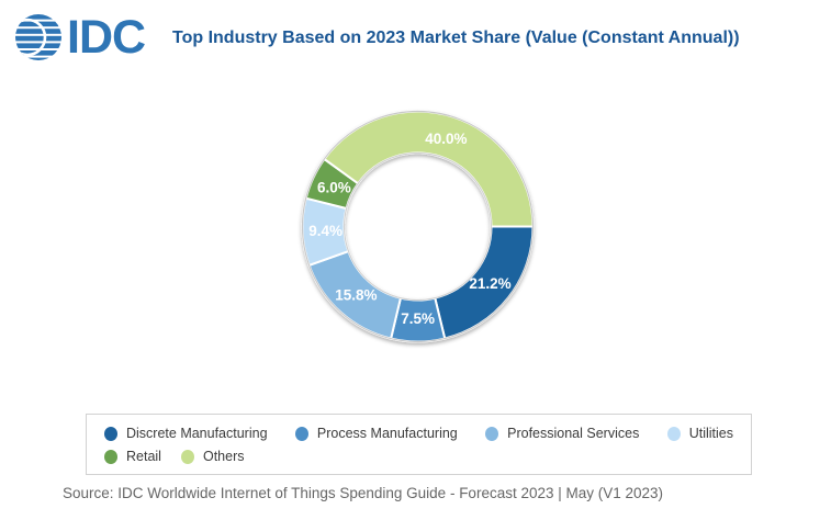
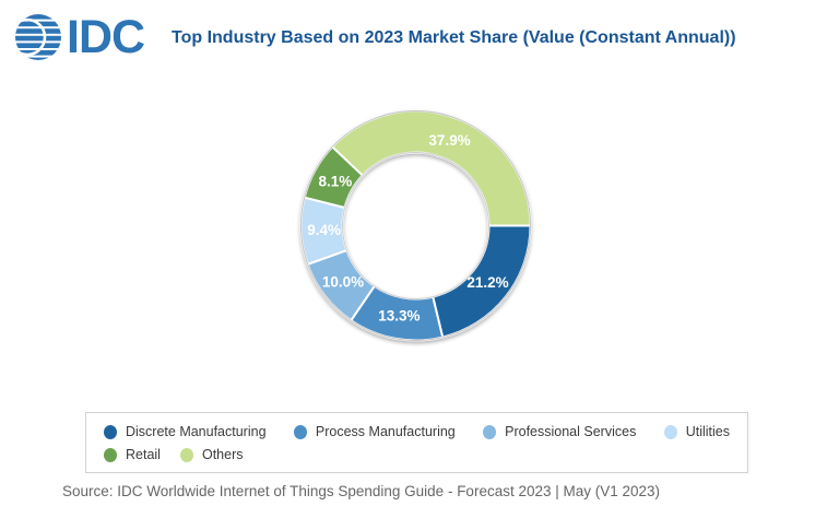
Process Manufacturing: 7.5% -> 13.3%
Professional Services: 15.8% -> 10.0%
Retail: 6.0% -> 8.1%
Others: 40.0% -> 37.9%
